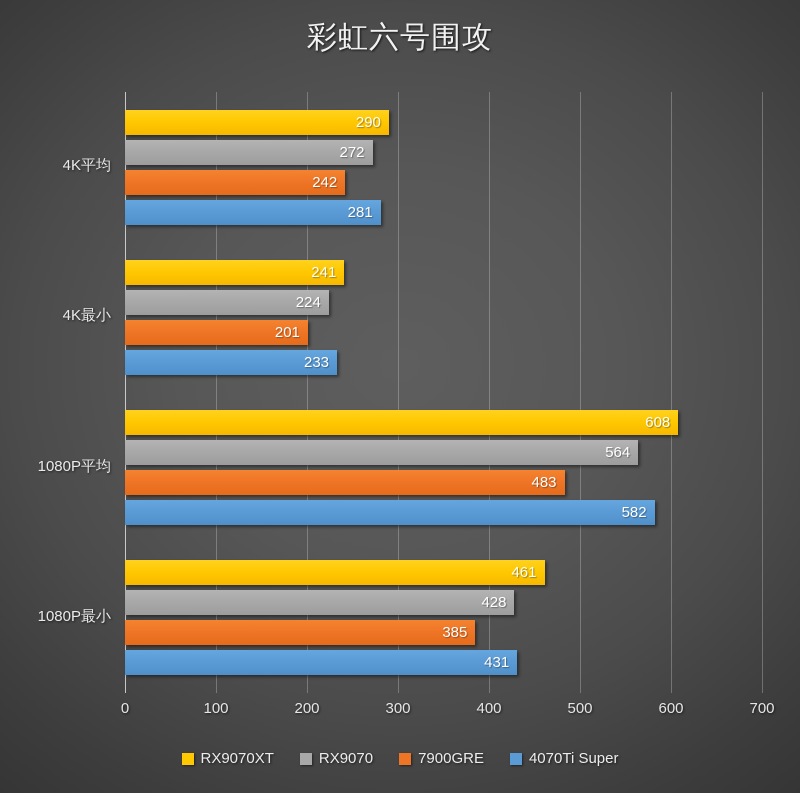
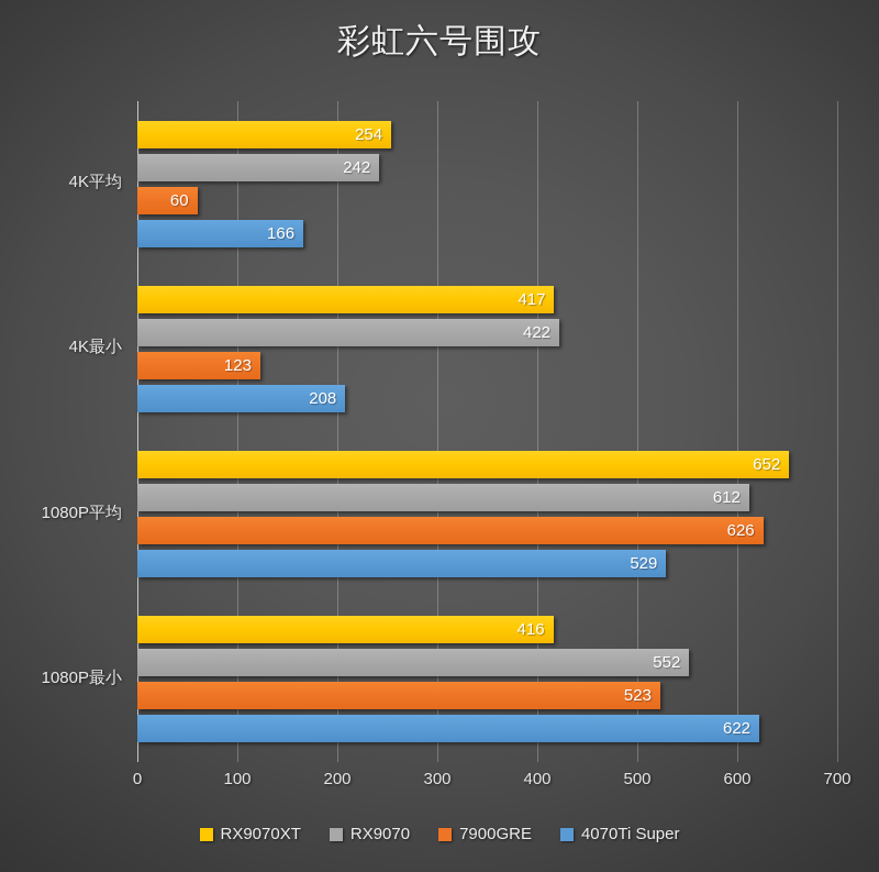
RX9070XT/4K平均: 290 -> 254
RX9070/4K平均: 272 -> 242
7900GRE/4K平均: 242 -> 60
4070Ti Super/4K平均: 281 -> 166
RX9070XT/4K最小: 241 -> 417
RX9070/4K最小: 224 -> 422
7900GRE/4K最小: 201 -> 123
4070Ti Super/4K最小: 233 -> 208
RX9070XT/1080P平均: 608 -> 652
RX9070/1080P平均: 564 -> 612
7900GRE/1080P平均: 483 -> 626
4070Ti Super/1080P平均: 582 -> 529
RX9070XT/1080P最小: 461 -> 416
RX9070/1080P最小: 428 -> 552
7900GRE/1080P最小: 385 -> 523
4070Ti Super/1080P最小: 431 -> 622
